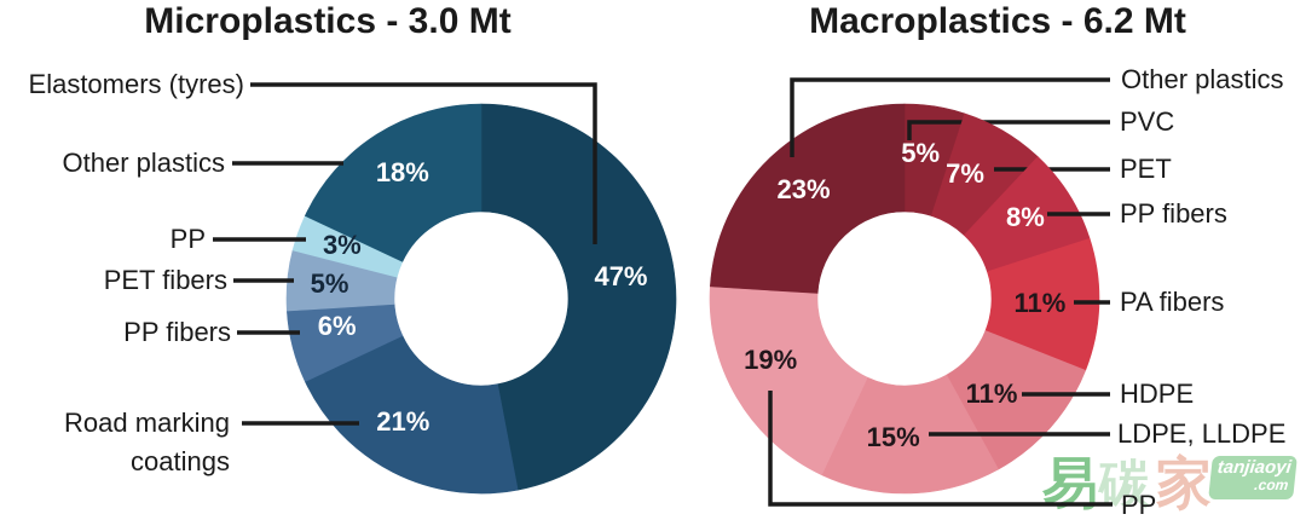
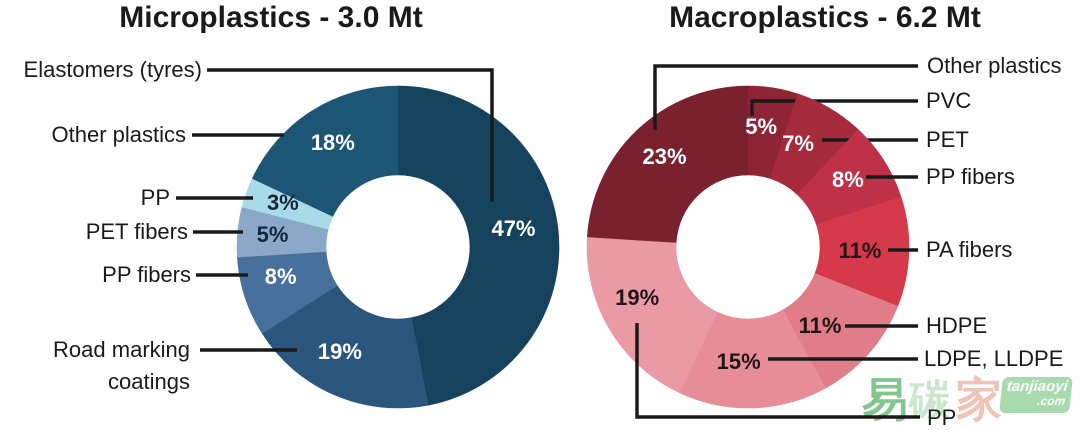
Microplastics - 3.0 Mt/Road marking coatings: 21% -> 19%
Microplastics - 3.0 Mt/PP fibers: 6% -> 8%
